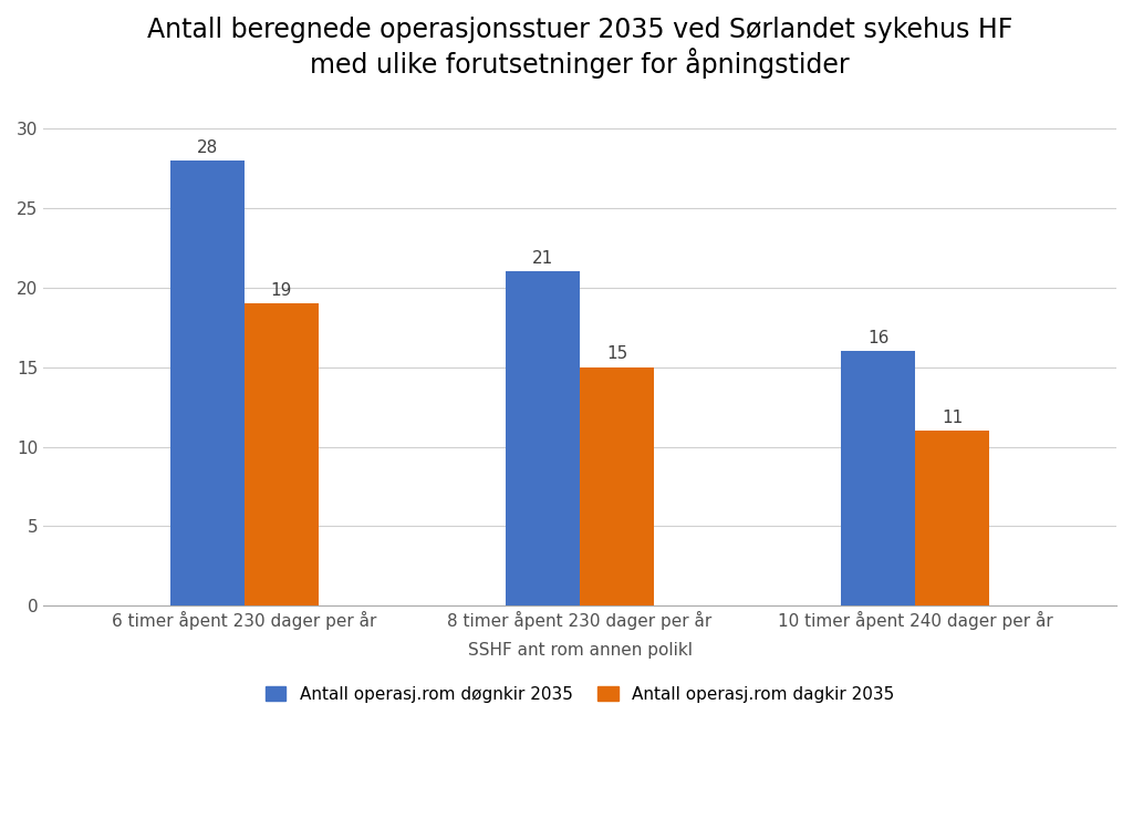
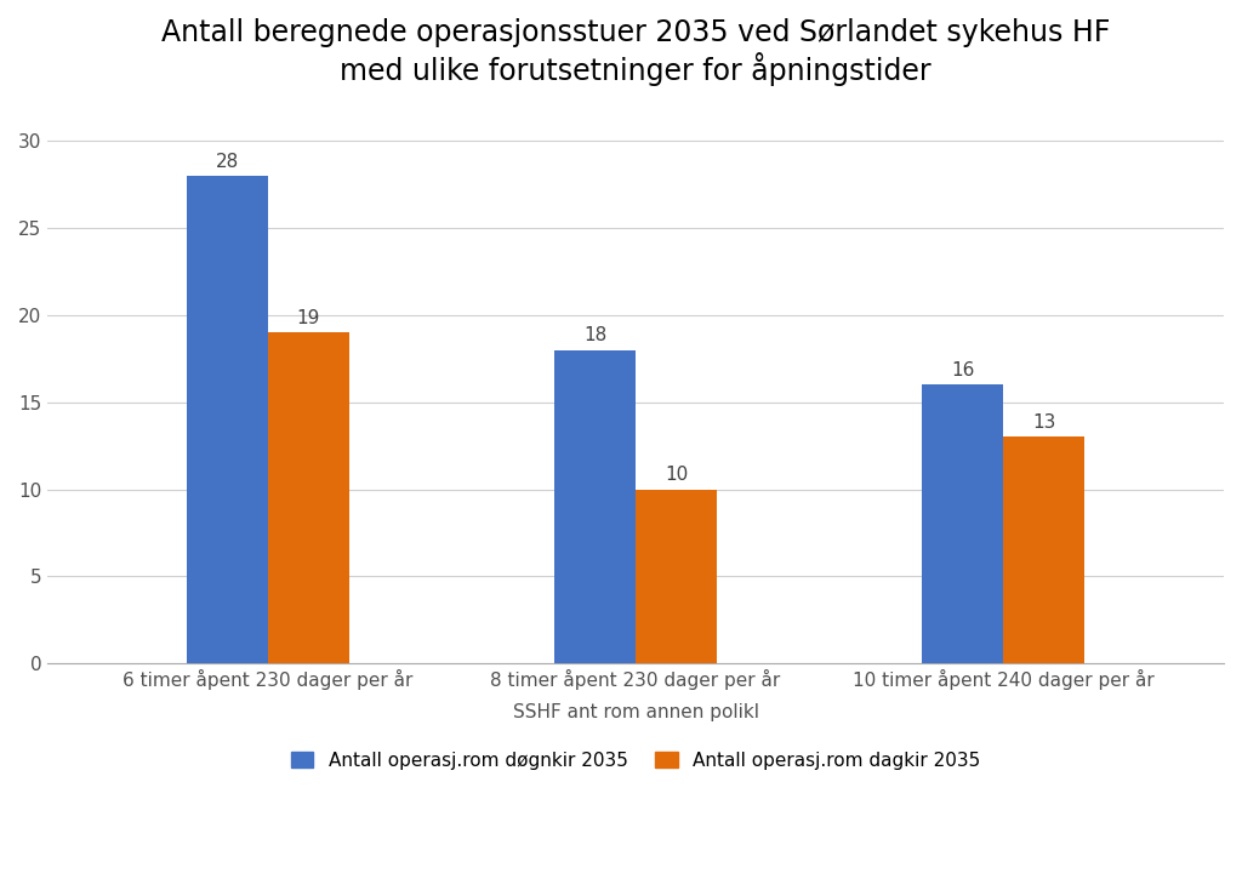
Antall operasj.rom døgnkir 2035/8 timer åpent 230 dager per år: 21 -> 18
Antall operasj.rom dagkir 2035/8 timer åpent 230 dager per år: 15 -> 10
Antall operasj.rom dagkir 2035/10 timer åpent 240 dager per år: 11 -> 13
